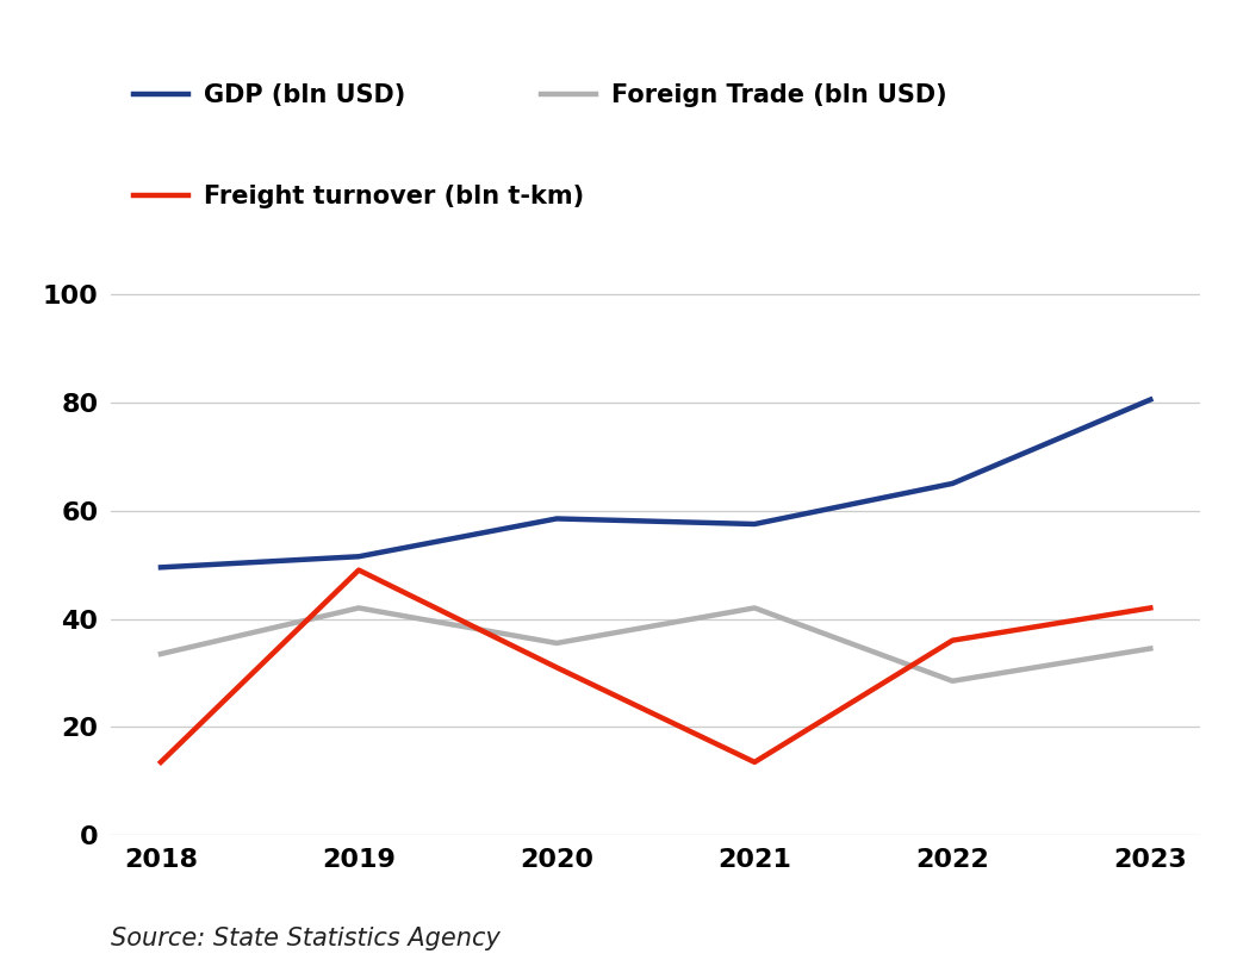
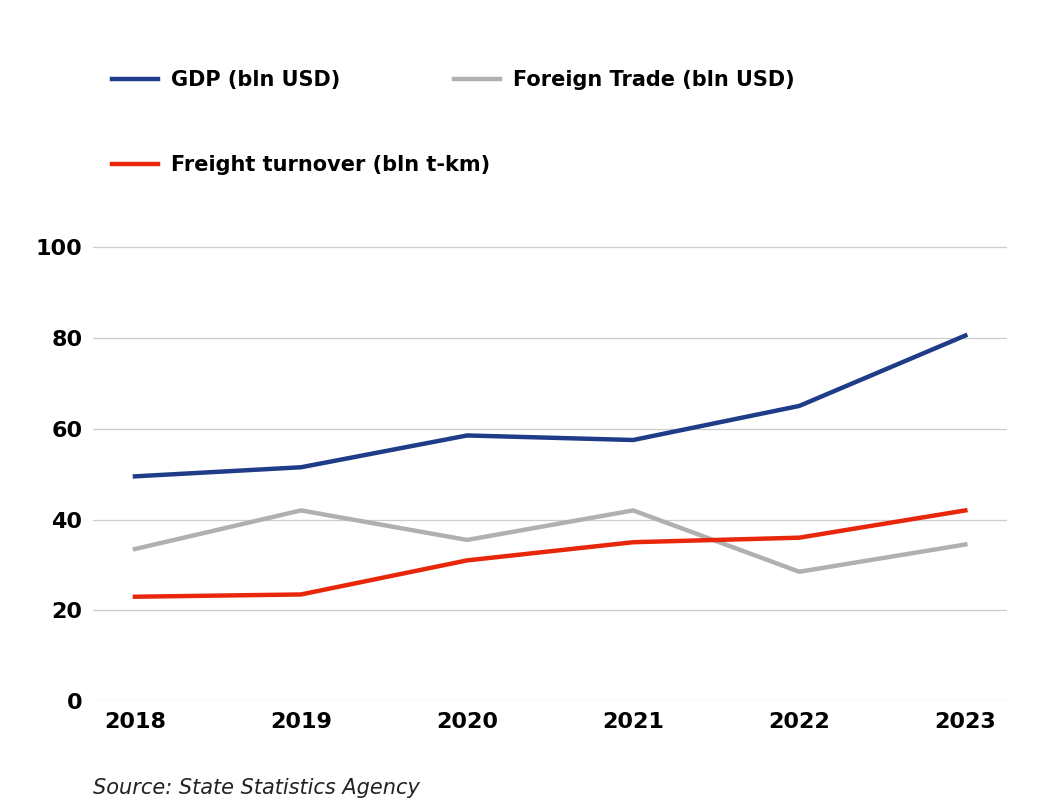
Freight turnover (bln t-km)/2018: 13.5 -> 23.0
Freight turnover (bln t-km)/2019: 49.0 -> 23.5
Freight turnover (bln t-km)/2021: 13.5 -> 35.0
